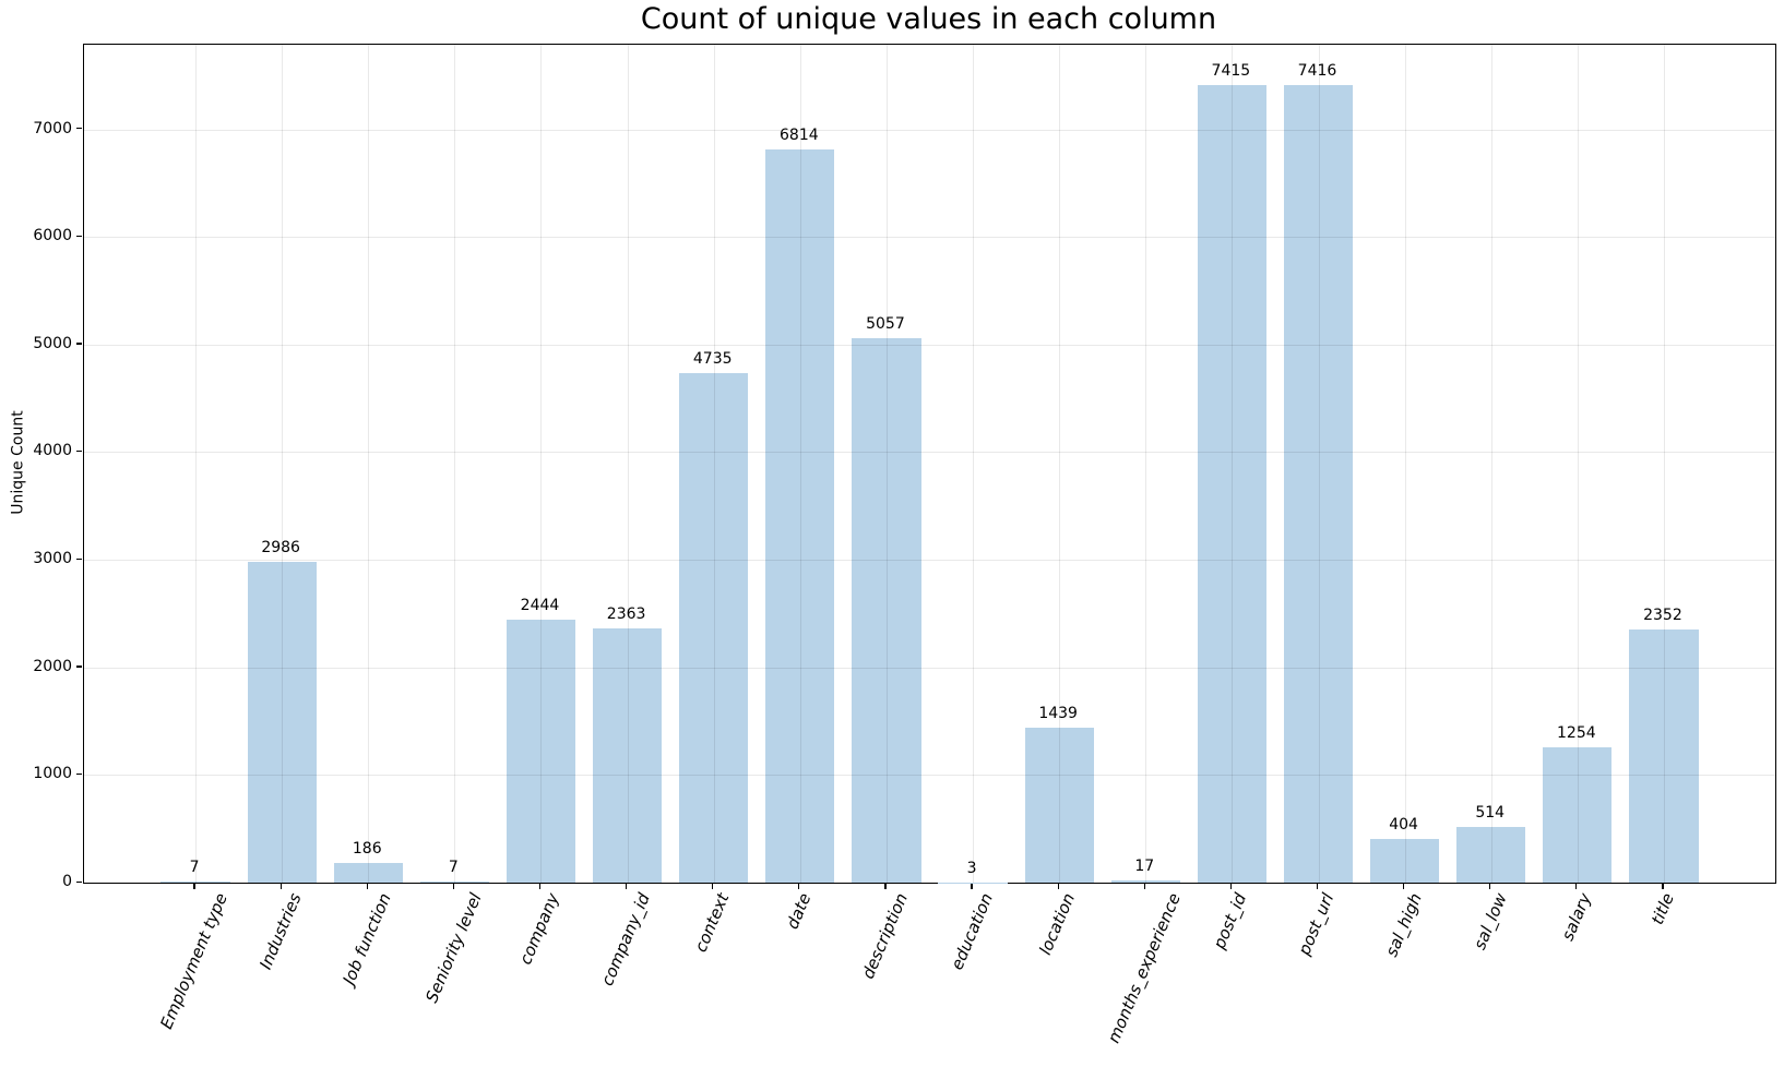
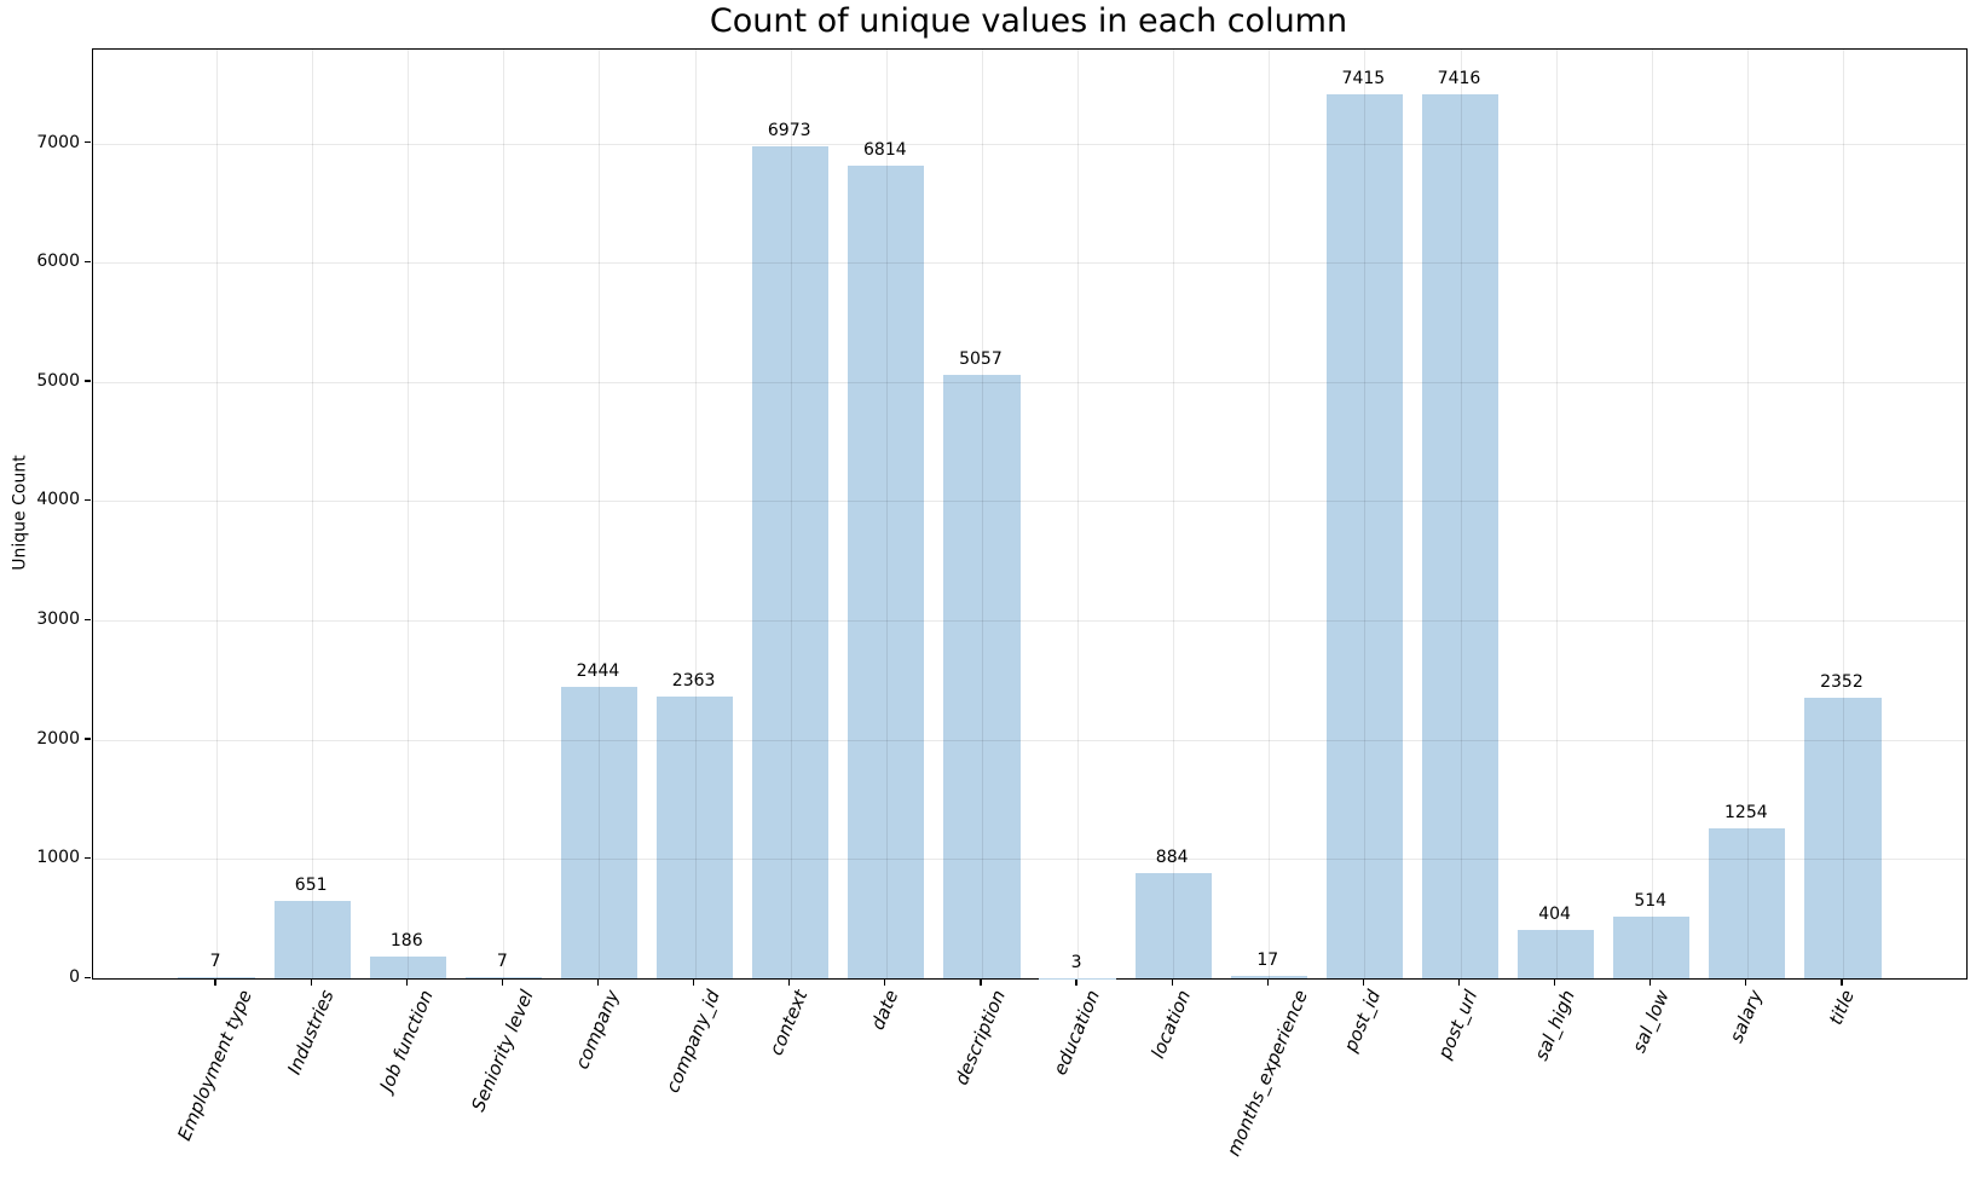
Industries: 2986 -> 651
context: 4735 -> 6973
location: 1439 -> 884
